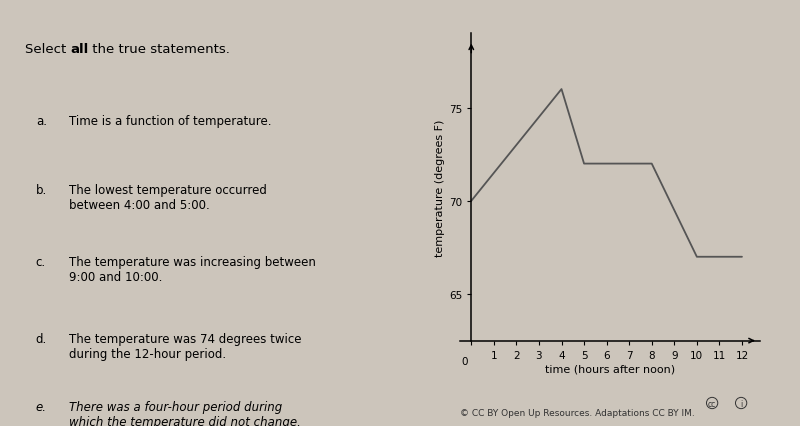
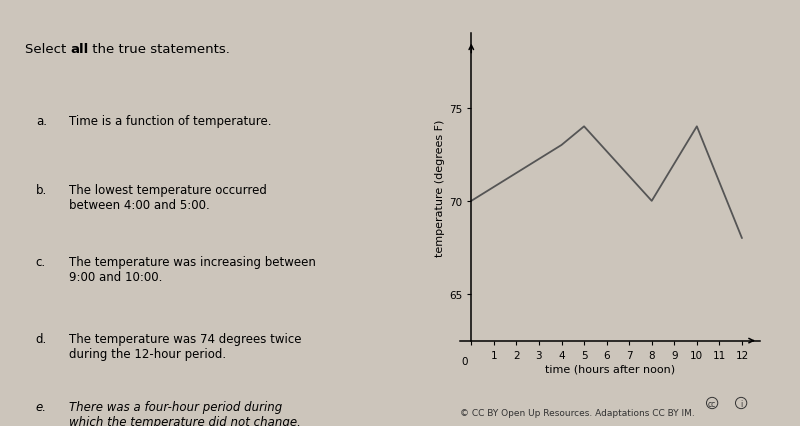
4: 76 -> 73
5: 72 -> 74
8: 72 -> 70
10: 67 -> 74
11: 67 -> 71
12: 67 -> 68
